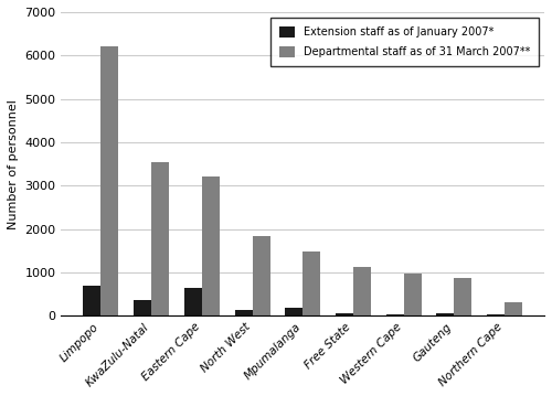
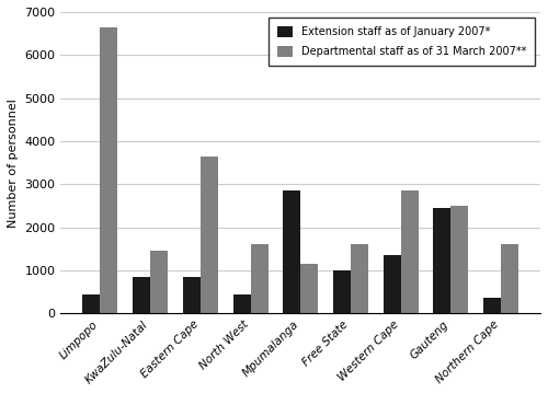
Extension staff as of January 2007*/Limpopo: 700 -> 450
Departmental staff as of 31 March 2007**/Limpopo: 6200 -> 6650
Extension staff as of January 2007*/KwaZulu-Natal: 350 -> 850
Departmental staff as of 31 March 2007**/KwaZulu-Natal: 3540 -> 1450
Extension staff as of January 2007*/Eastern Cape: 640 -> 850
Departmental staff as of 31 March 2007**/Eastern Cape: 3220 -> 3650
Extension staff as of January 2007*/North West: 130 -> 450
Departmental staff as of 31 March 2007**/North West: 1840 -> 1600
Extension staff as of January 2007*/Mpumalanga: 180 -> 2850
Departmental staff as of 31 March 2007**/Mpumalanga: 1480 -> 1150
Extension staff as of January 2007*/Free State: 60 -> 1000
Departmental staff as of 31 March 2007**/Free State: 1120 -> 1600
Extension staff as of January 2007*/Western Cape: 30 -> 1350
Departmental staff as of 31 March 2007**/Western Cape: 960 -> 2850
Extension staff as of January 2007*/Gauteng: 50 -> 2450
Departmental staff as of 31 March 2007**/Gauteng: 860 -> 2500
Extension staff as of January 2007*/Northern Cape: 20 -> 350
Departmental staff as of 31 March 2007**/Northern Cape: 310 -> 1600
